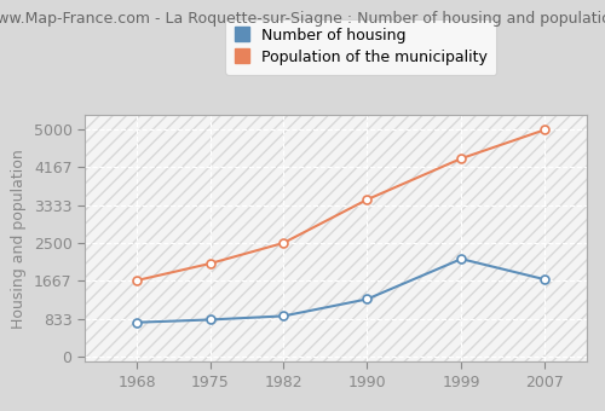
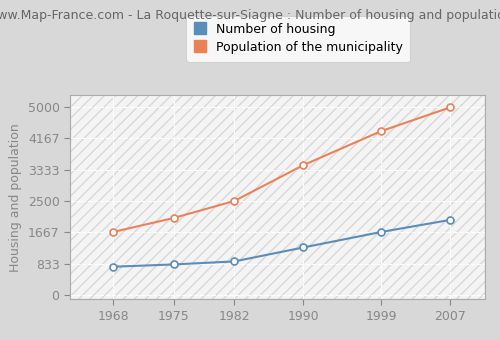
Number of housing/1999: 2150 -> 1680
Number of housing/2007: 1700 -> 2000
